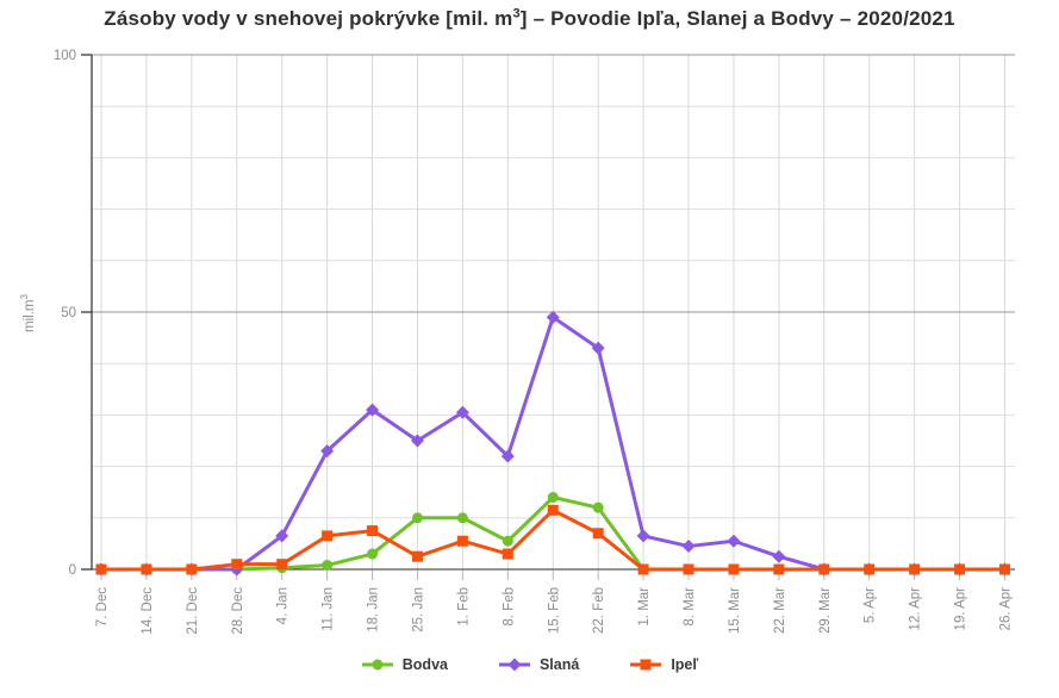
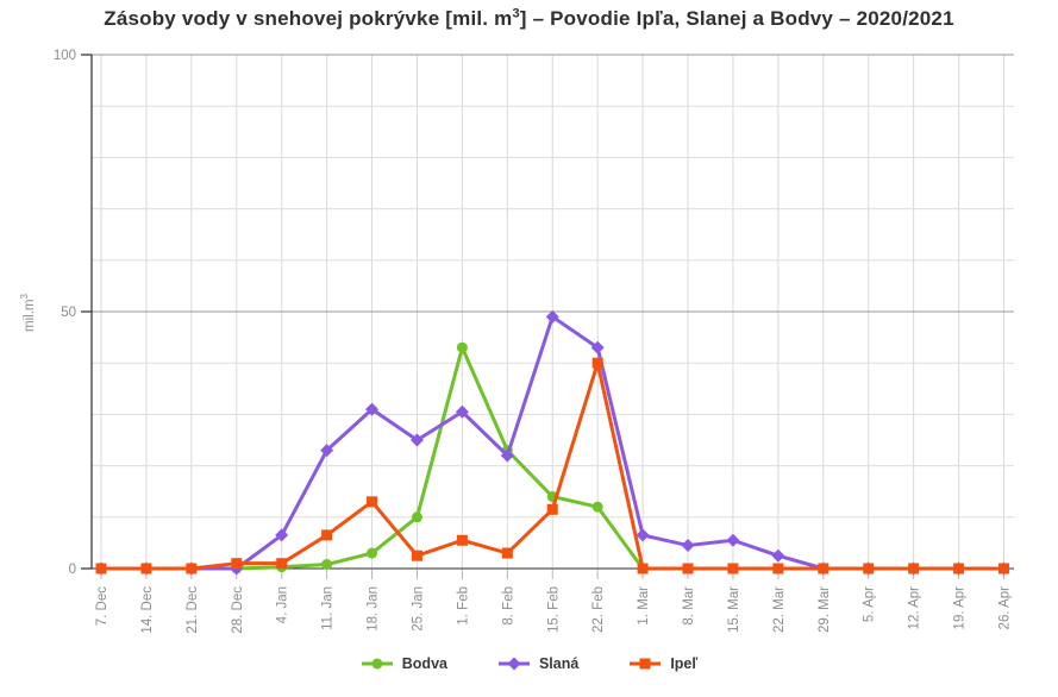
Ipeľ/18. Jan: 8 -> 13
Bodva/1. Feb: 10 -> 43
Bodva/8. Feb: 6 -> 23
Ipeľ/22. Feb: 7 -> 40
